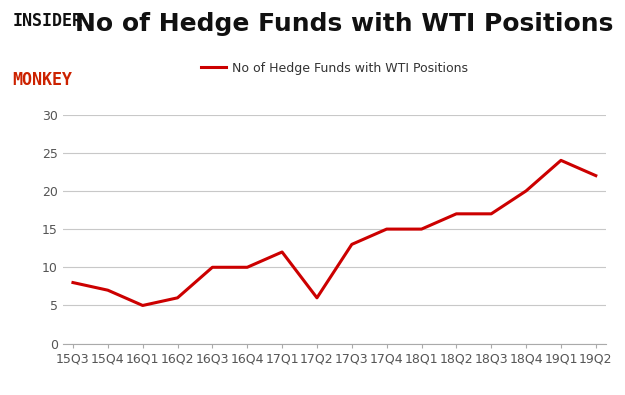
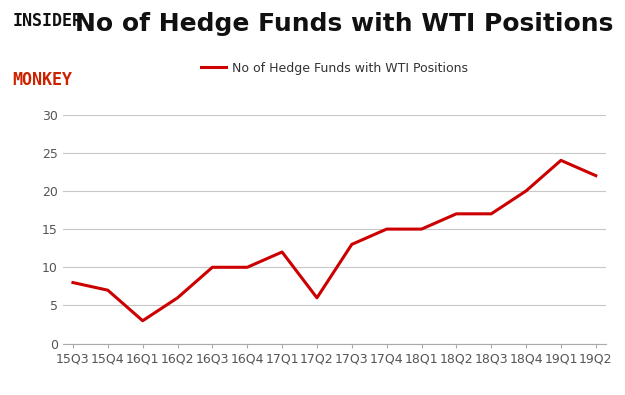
16Q1: 5 -> 3
